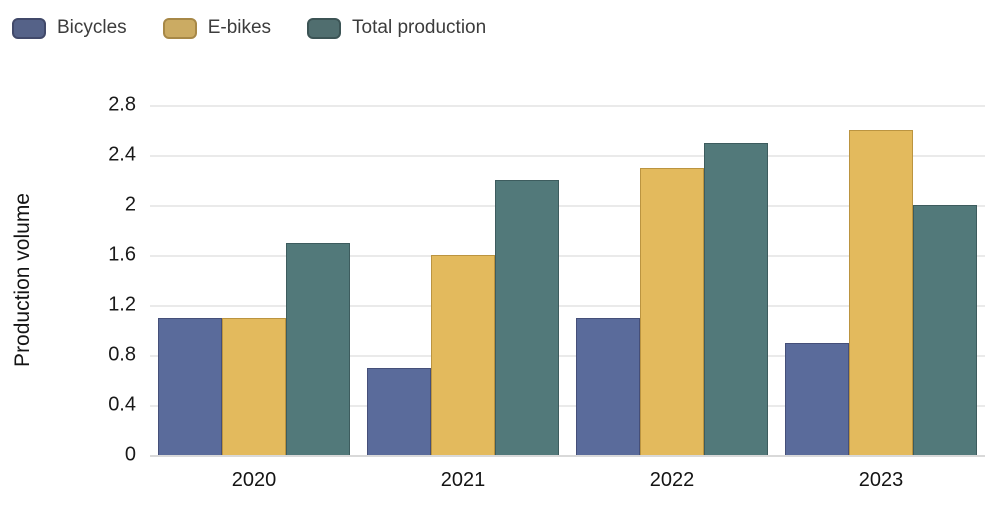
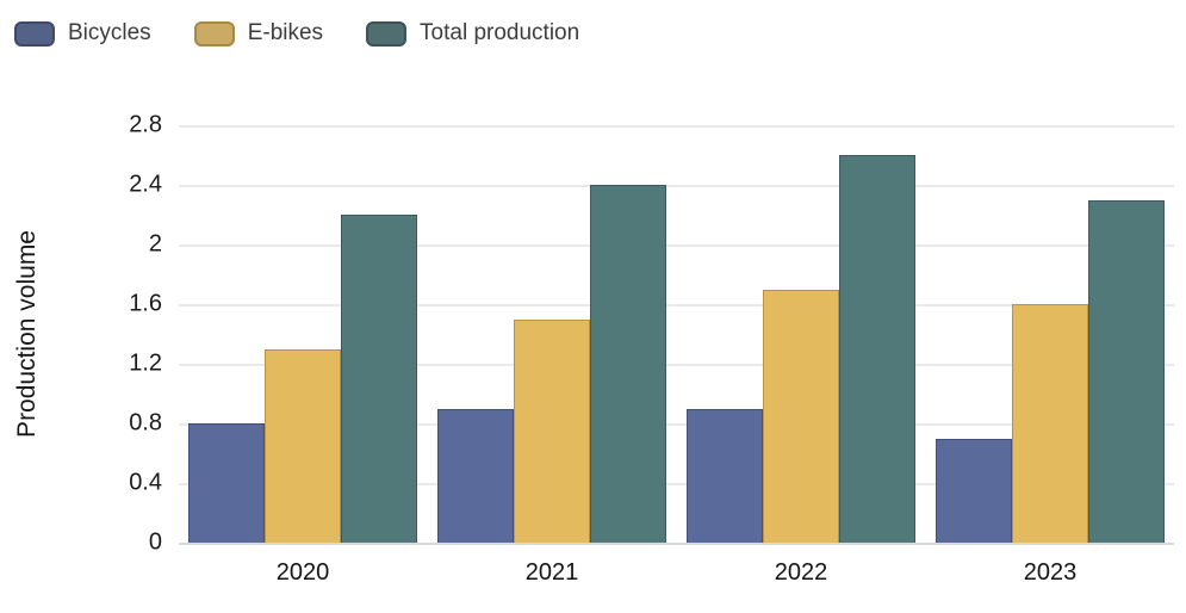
Bicycles/2020: 1.1 -> 0.8
E-bikes/2020: 1.1 -> 1.3
Total production/2020: 1.7 -> 2.2
Bicycles/2021: 0.7 -> 0.9
E-bikes/2021: 1.6 -> 1.5
Total production/2021: 2.2 -> 2.4
Bicycles/2022: 1.1 -> 0.9
E-bikes/2022: 2.3 -> 1.7
Total production/2022: 2.5 -> 2.6
Bicycles/2023: 0.9 -> 0.7
E-bikes/2023: 2.6 -> 1.6
Total production/2023: 2.0 -> 2.3
